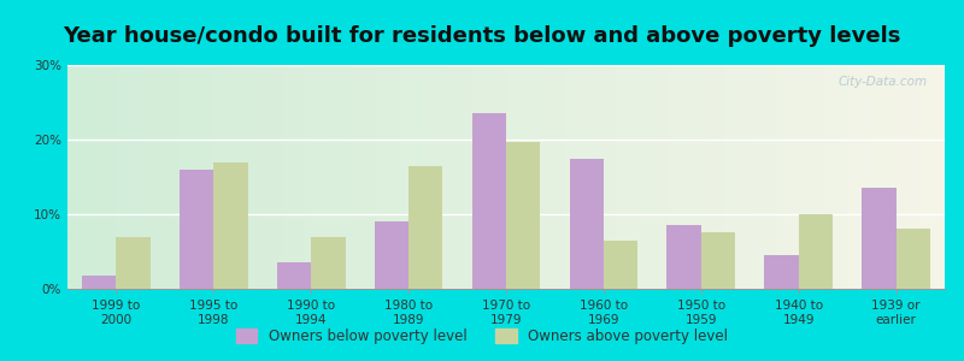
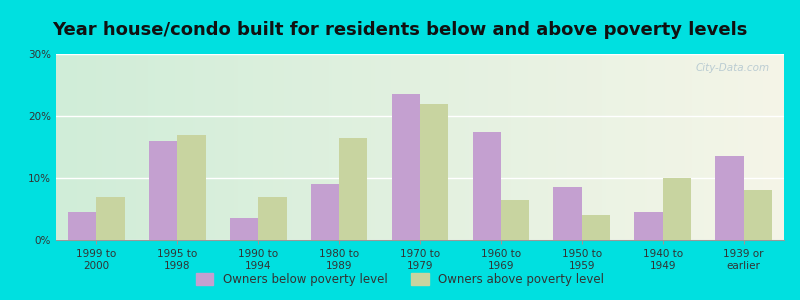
Owners below poverty level/1999 to 2000: 1.8% -> 4.5%
Owners above poverty level/1970 to 1979: 19.6% -> 22.0%
Owners above poverty level/1950 to 1959: 7.6% -> 4.0%
